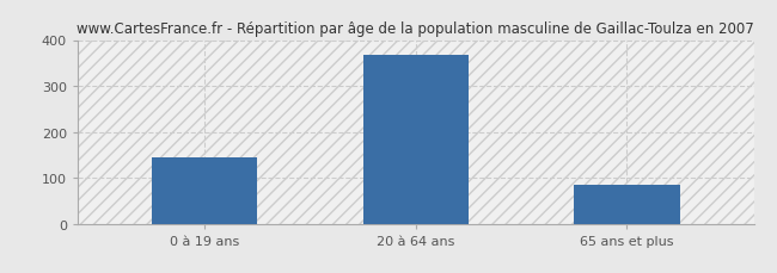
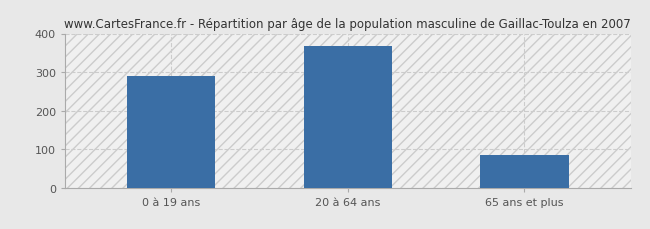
0 à 19 ans: 144 -> 290
